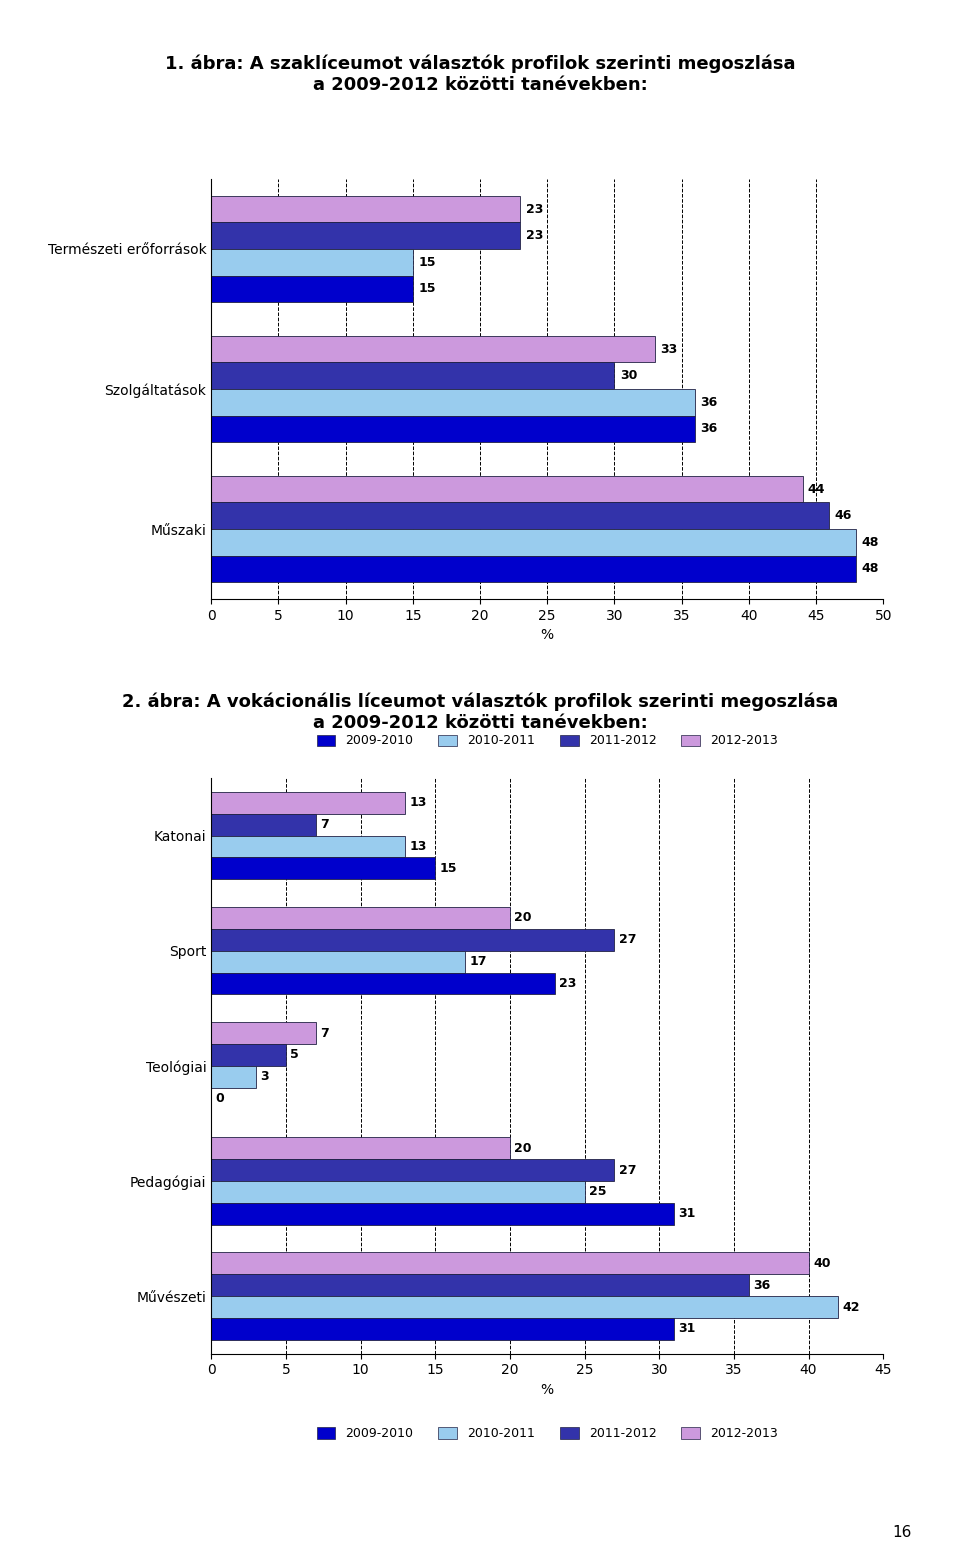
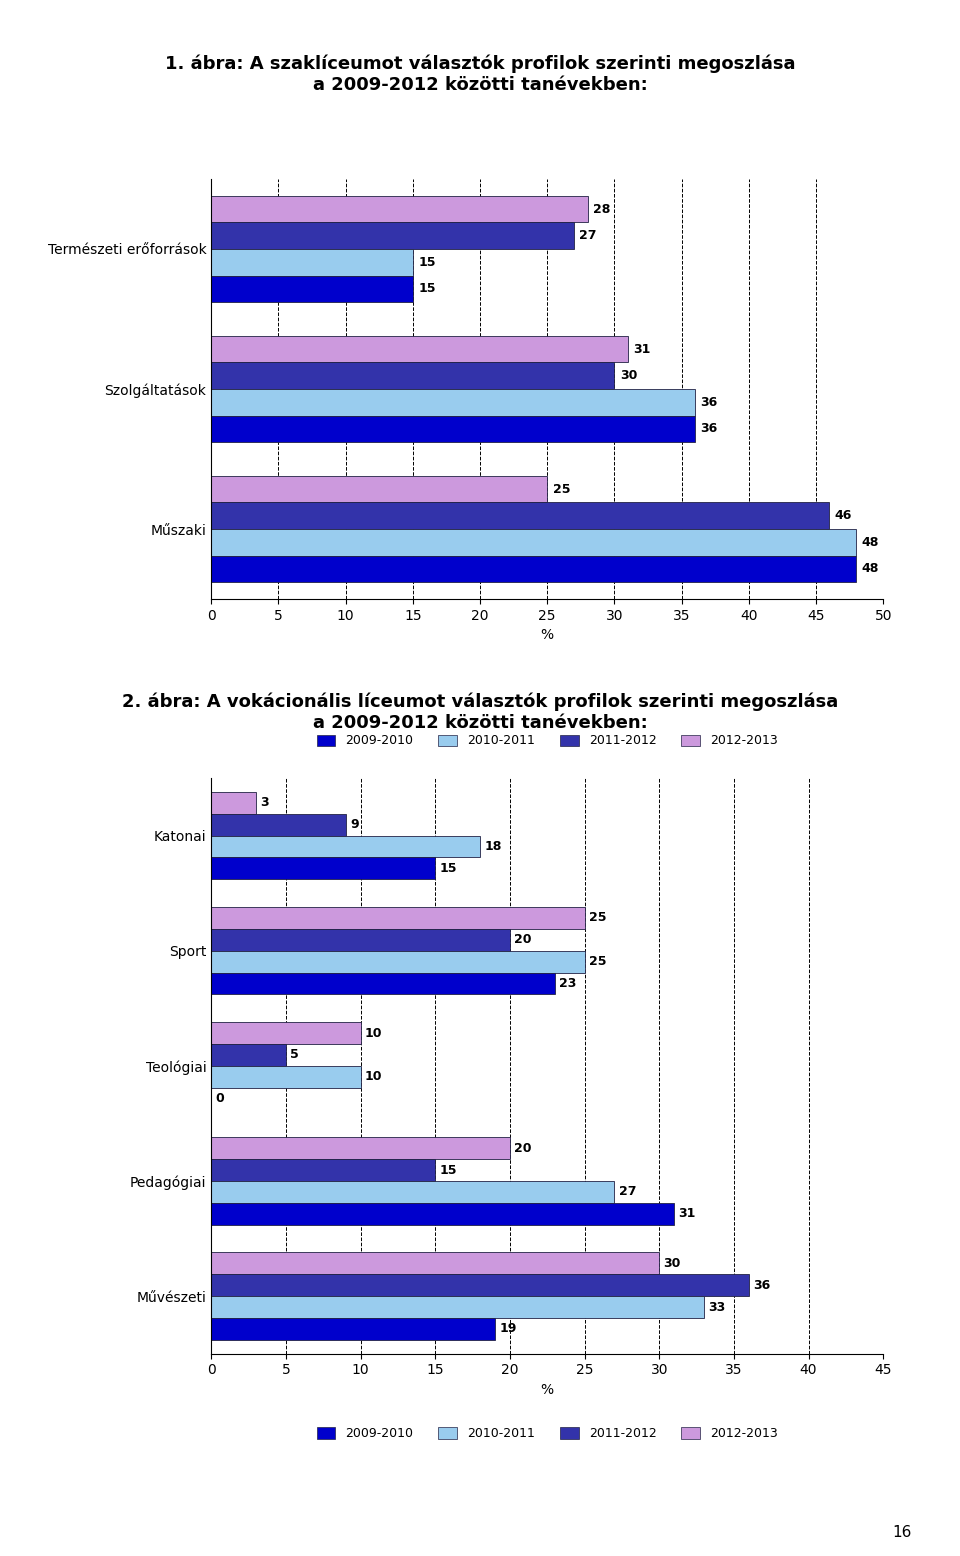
2012-2013/Természeti erőforrások: 23 -> 28
2011-2012/Természeti erőforrások: 23 -> 27
2012-2013/Szolgáltatások: 33 -> 31
2012-2013/Műszaki: 44 -> 25
2012-2013/Katonai: 13 -> 3
2011-2012/Katonai: 7 -> 9
2010-2011/Katonai: 13 -> 18
2012-2013/Sport: 20 -> 25
2011-2012/Sport: 27 -> 20
2010-2011/Sport: 17 -> 25
2012-2013/Teológiai: 7 -> 10
2010-2011/Teológiai: 3 -> 10
2011-2012/Pedagógiai: 27 -> 15
2010-2011/Pedagógiai: 25 -> 27
2012-2013/Művészeti: 40 -> 30
2010-2011/Művészeti: 42 -> 33
2009-2010/Művészeti: 31 -> 19
